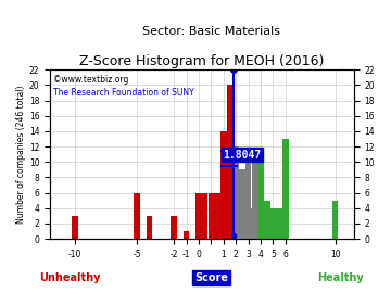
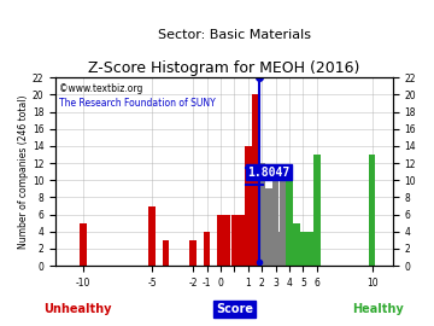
-10: 3 -> 5
-5: 6 -> 7
-1: 1 -> 4
10: 5 -> 13
